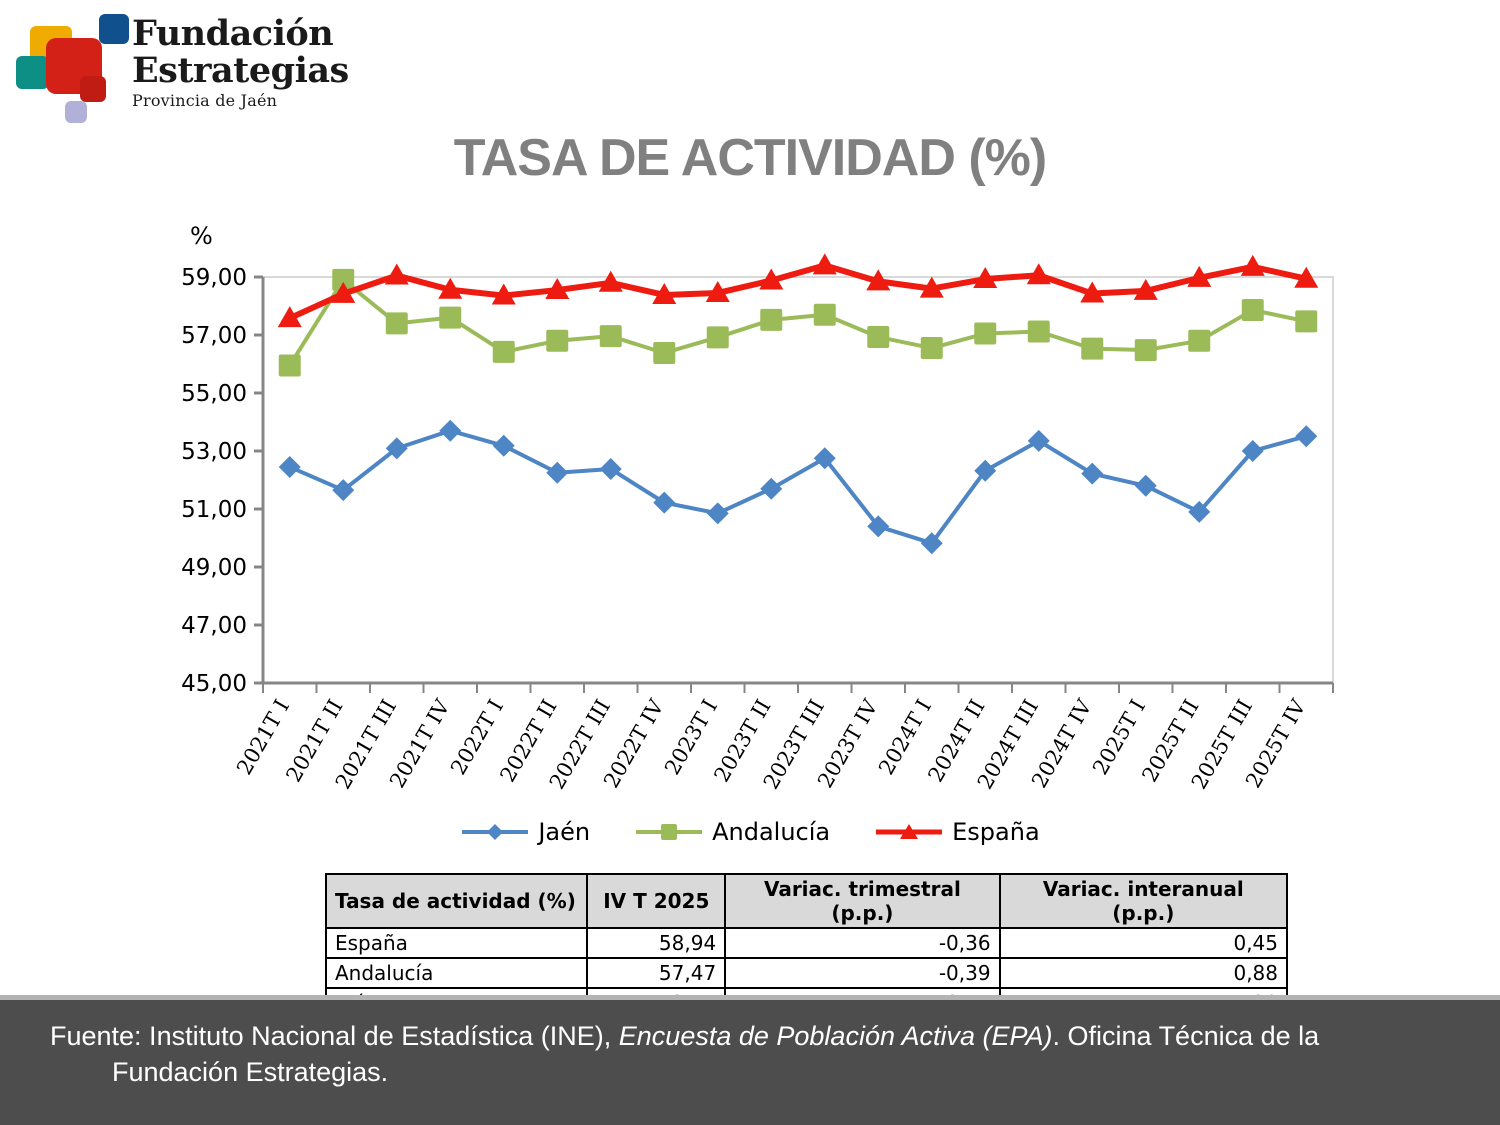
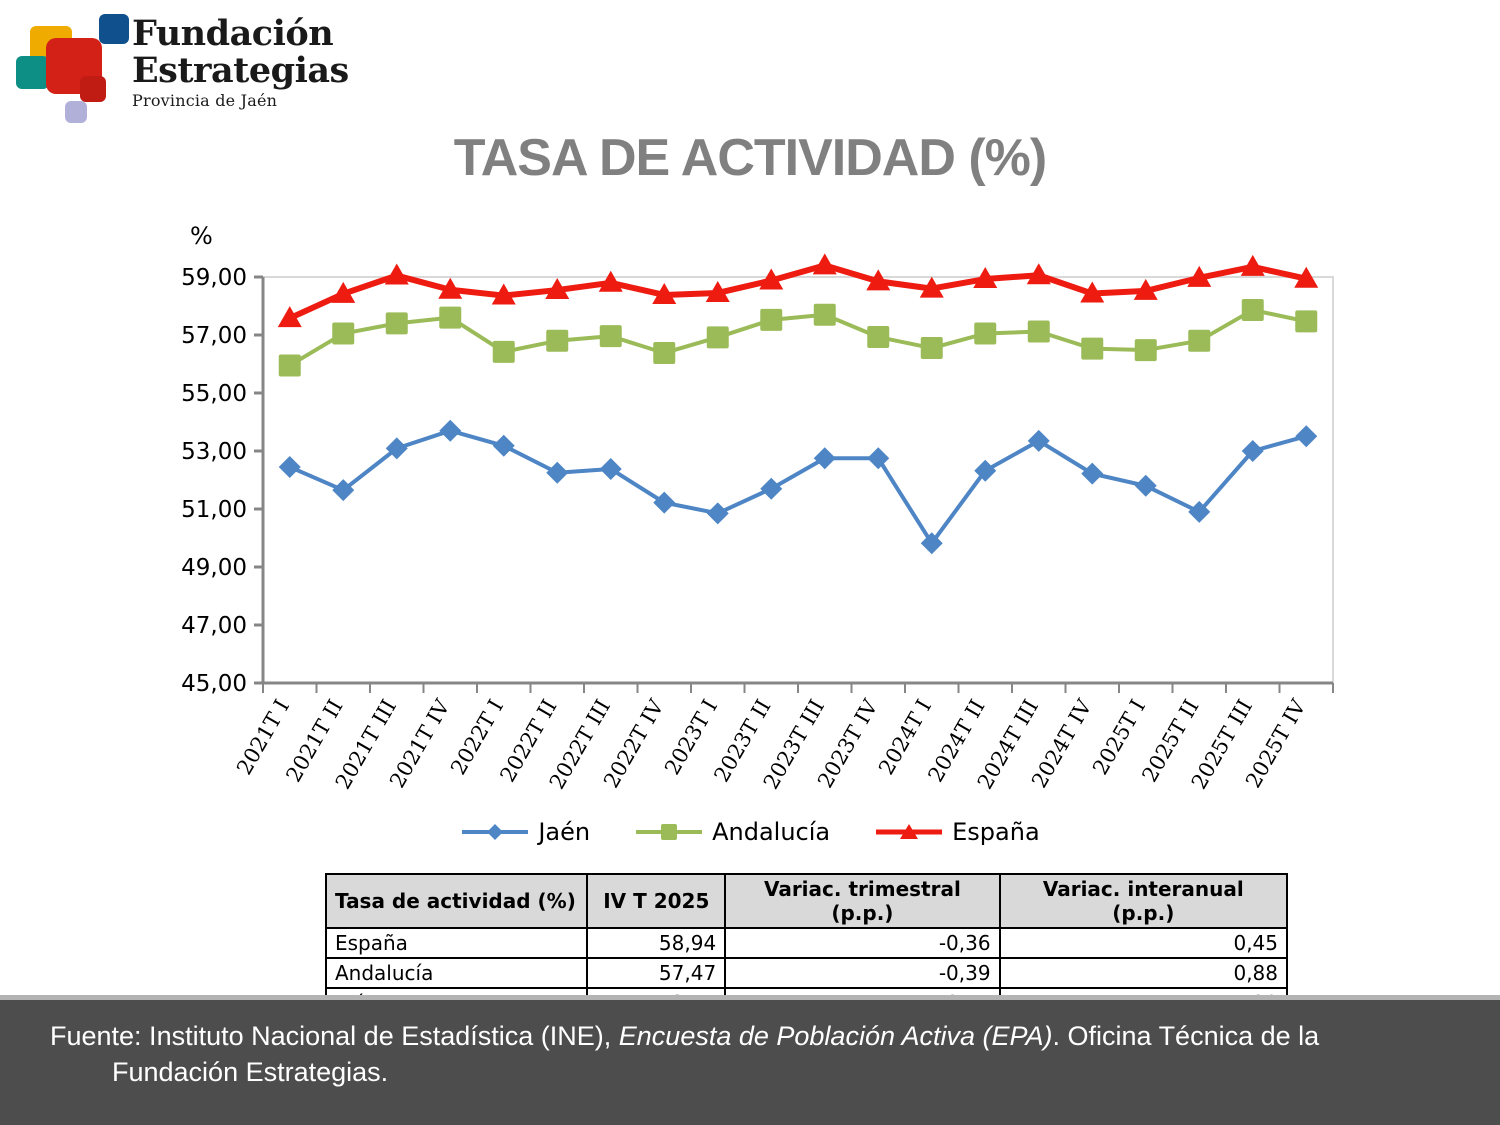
Andalucía/2021T II: 58,9 -> 57,0
Jaén/2023T IV: 50,4 -> 52,8
